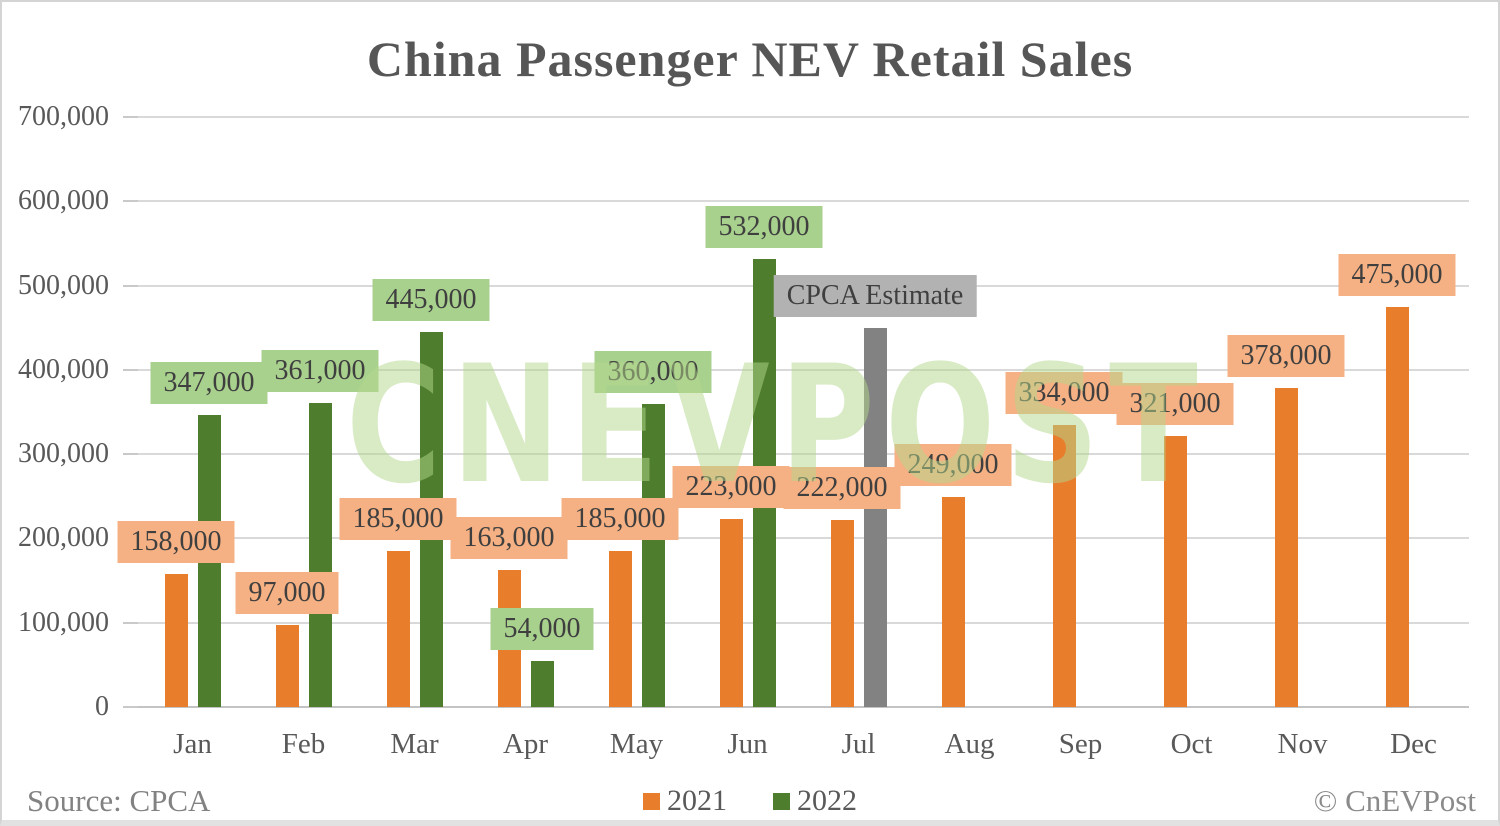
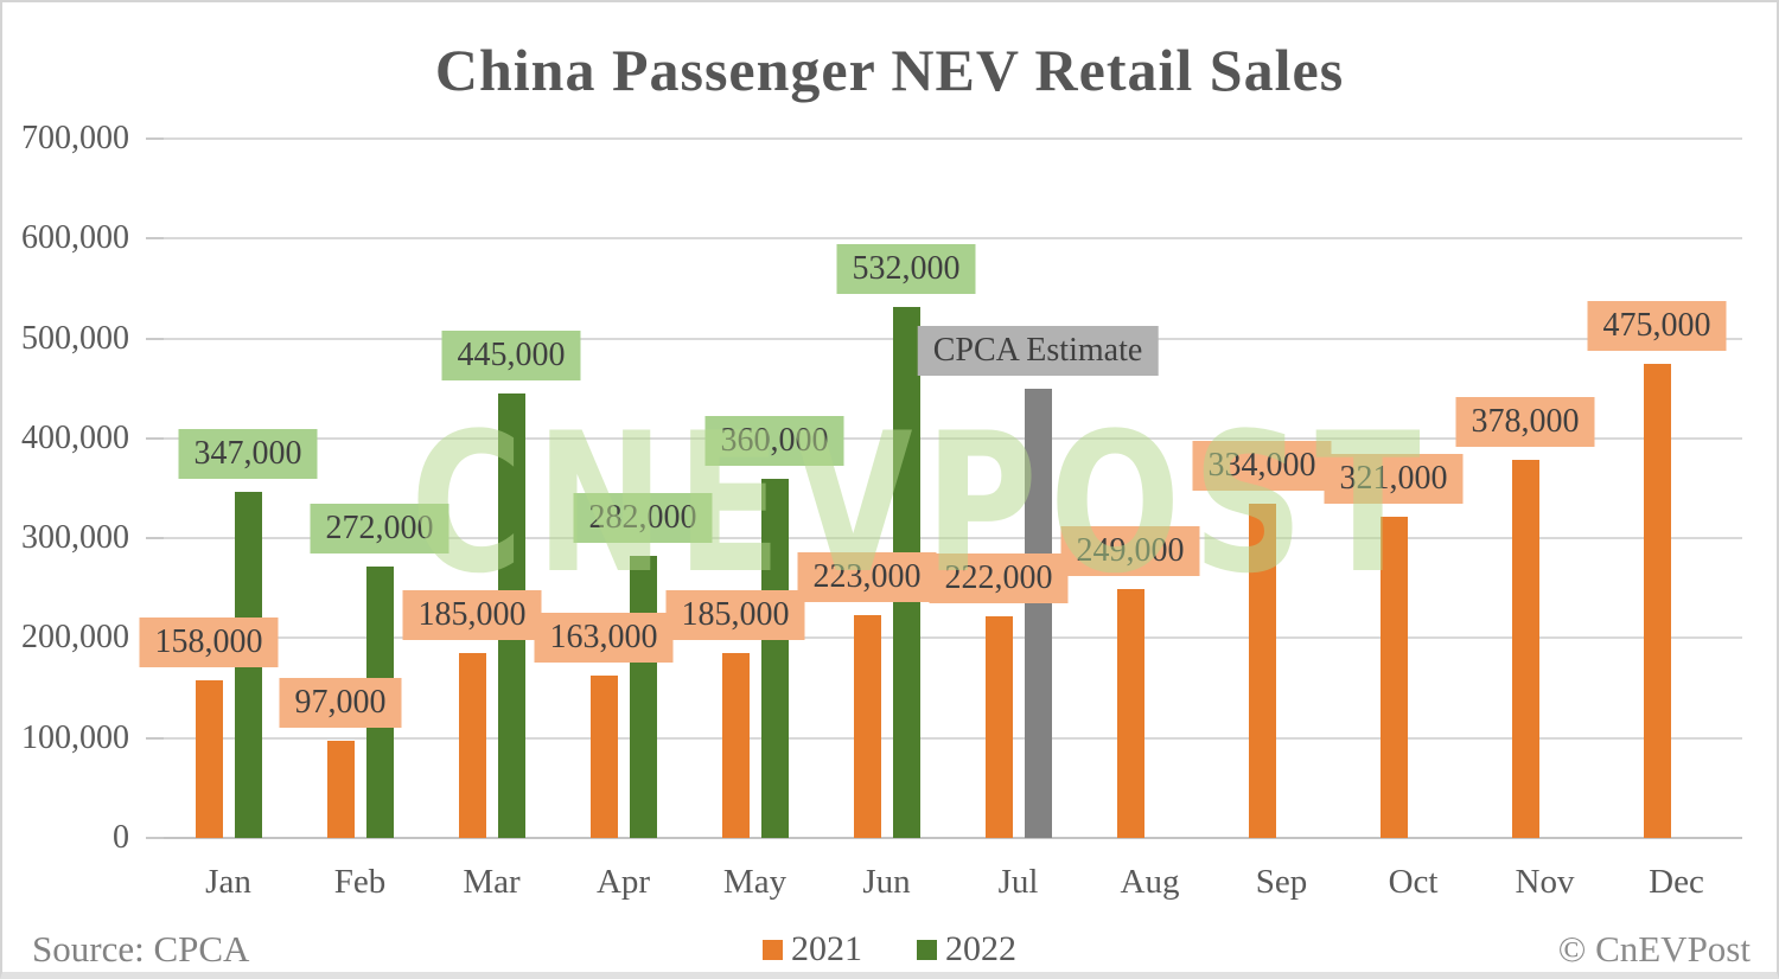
2022/Feb: 361,000 -> 272,000
2022/Apr: 54,000 -> 282,000
